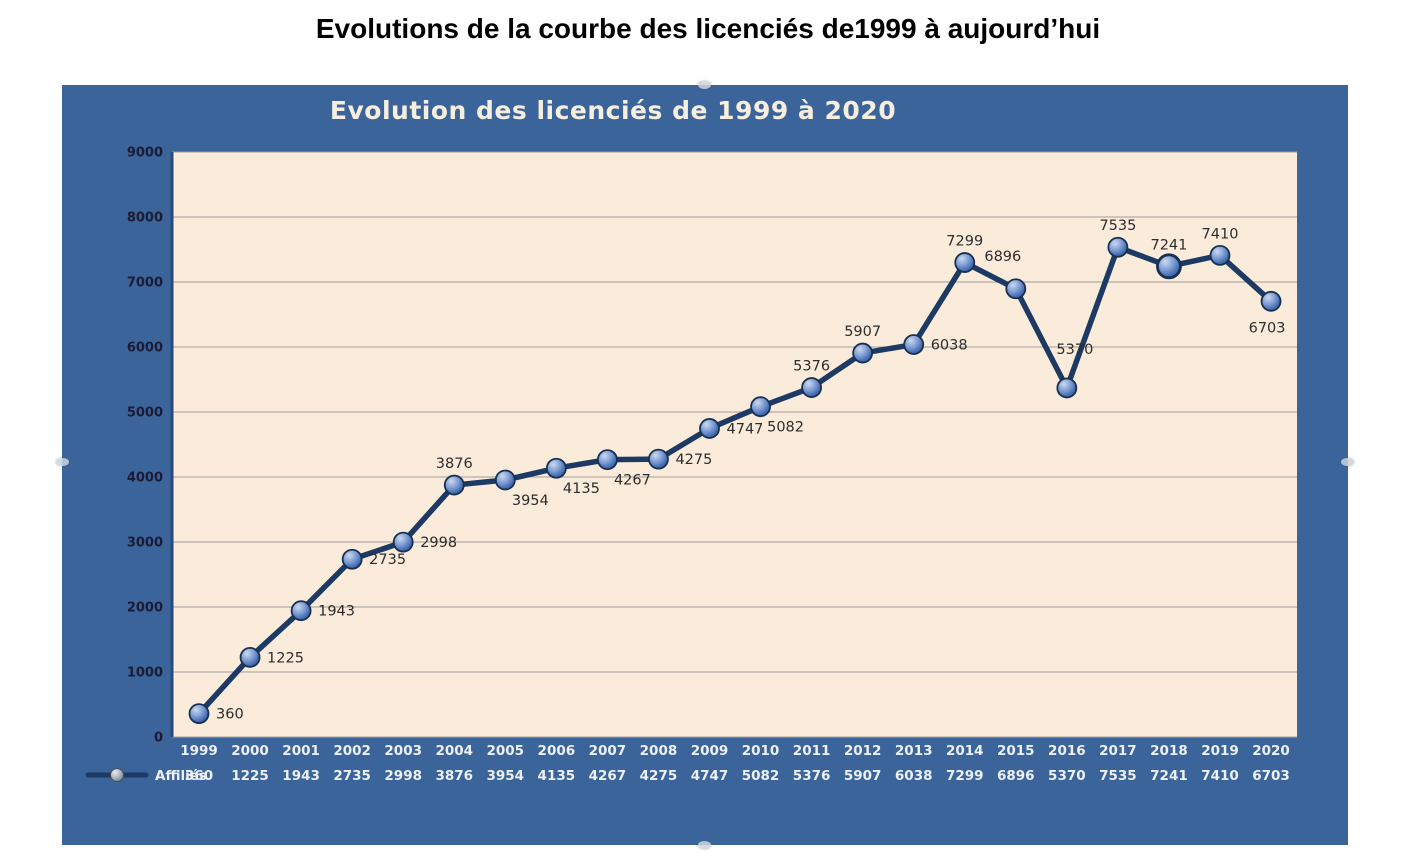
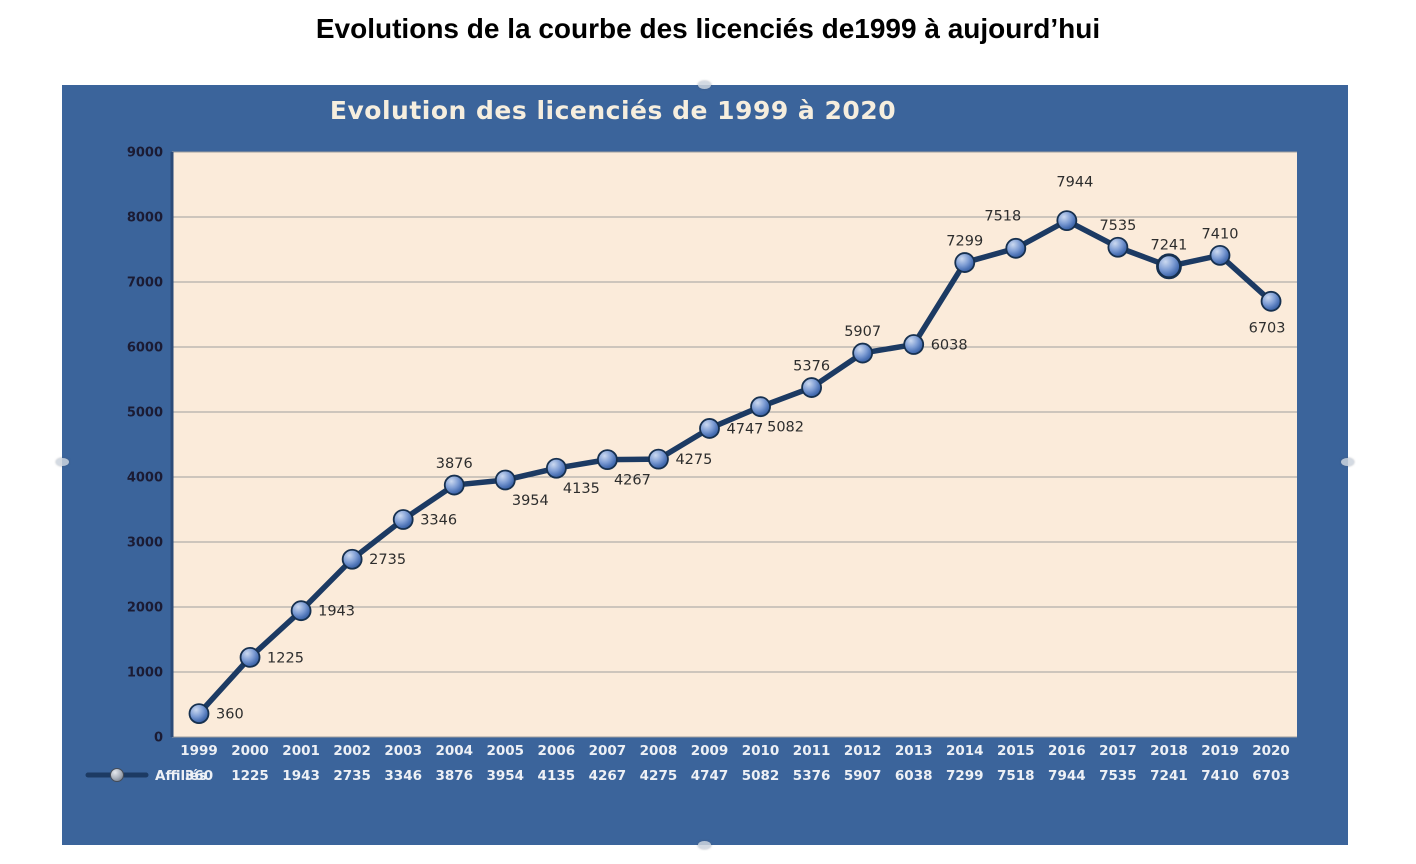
2003: 2998 -> 3346
2015: 6896 -> 7518
2016: 5370 -> 7944
